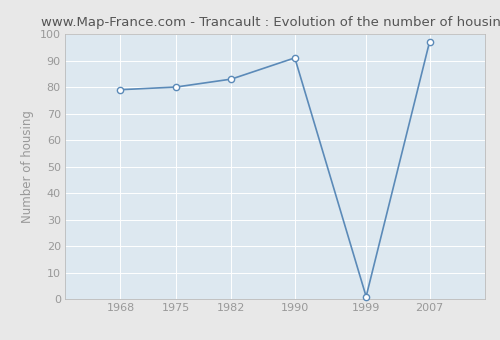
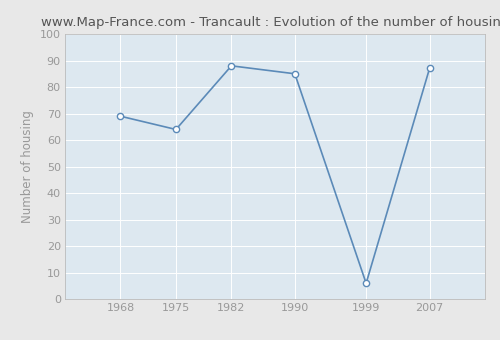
1968: 79 -> 69
1975: 80 -> 64
1982: 83 -> 88
1990: 91 -> 85
1999: 1 -> 6
2007: 97 -> 87
